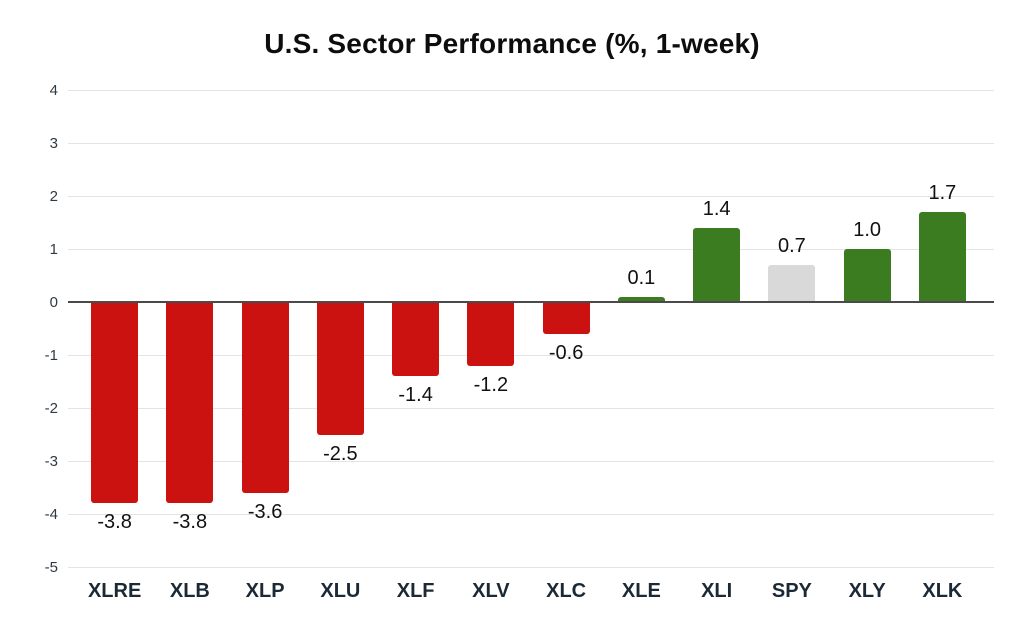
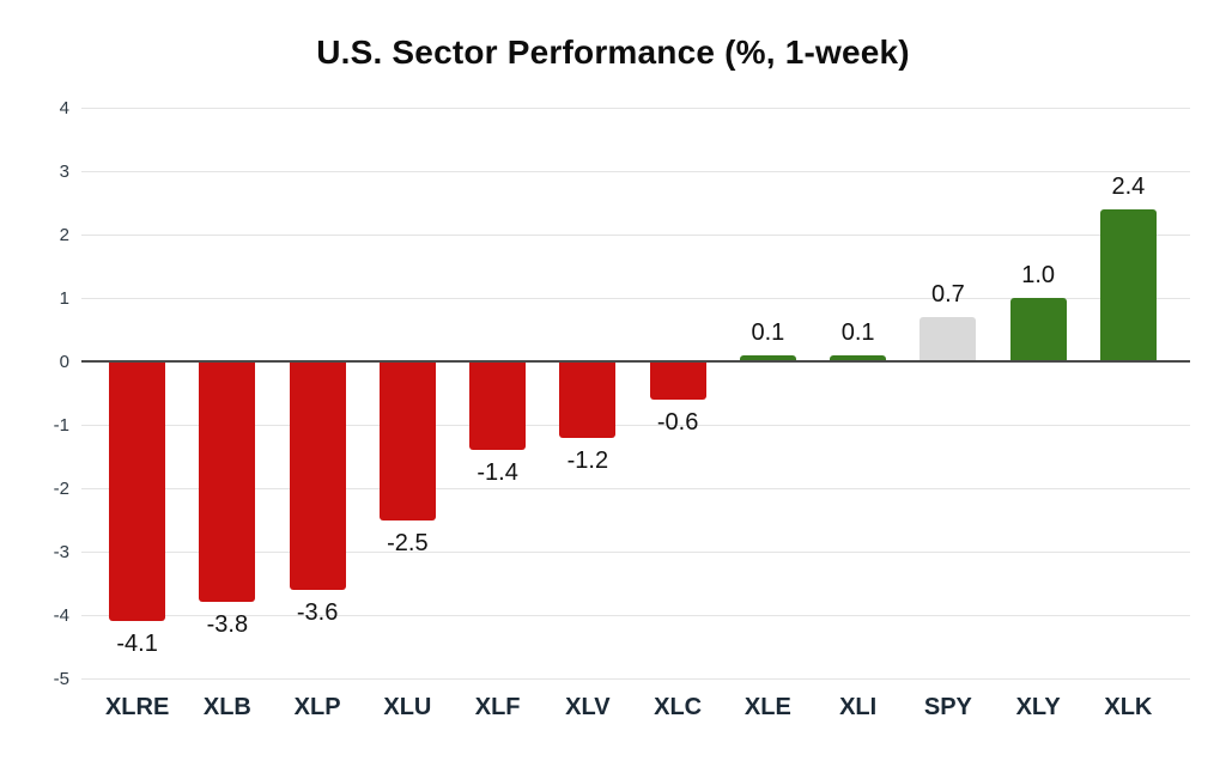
XLRE: -3.8 -> -4.1
XLI: 1.4 -> 0.1
XLK: 1.7 -> 2.4
